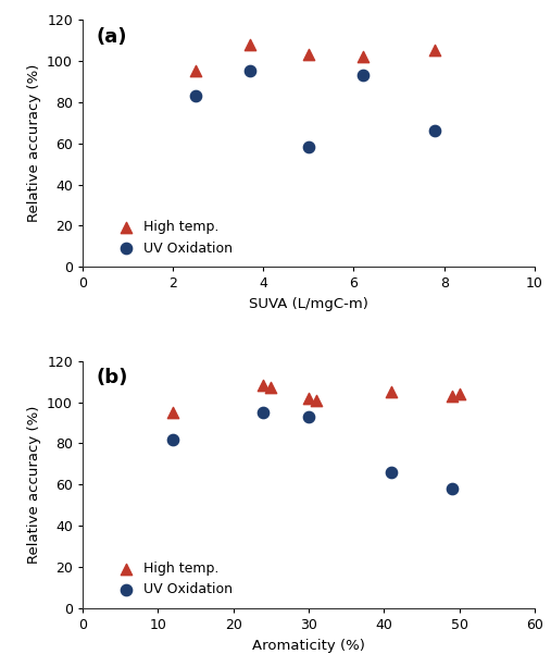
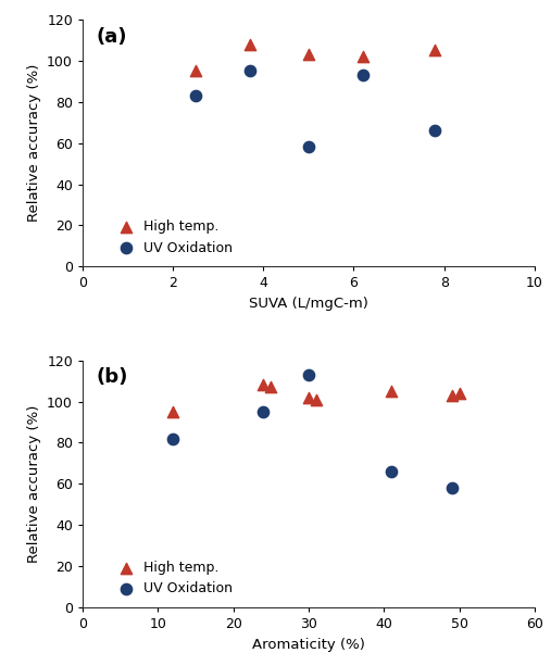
UV Oxidation/30: 93 -> 113
